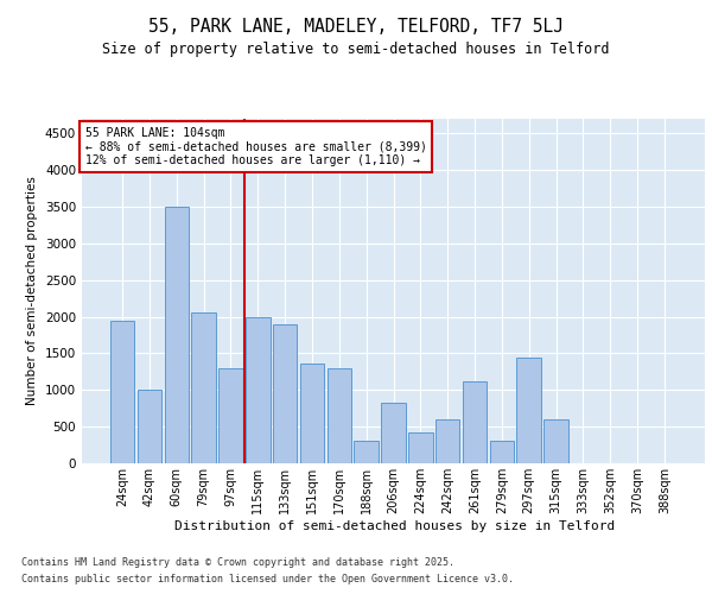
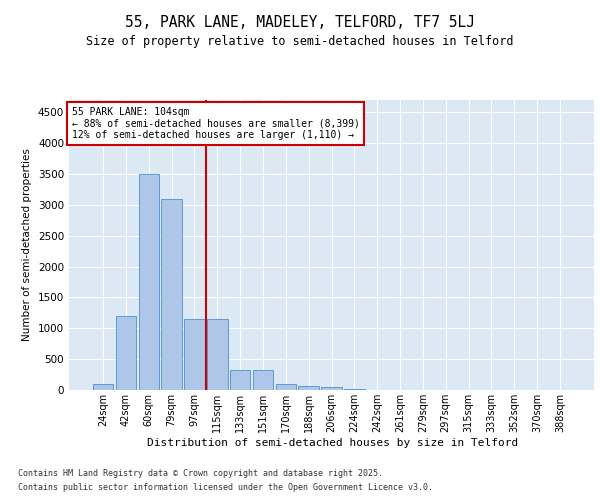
24sqm: 1940 -> 100
42sqm: 1000 -> 1200
79sqm: 2060 -> 3100
97sqm: 1300 -> 1150
115sqm: 2000 -> 1150
133sqm: 1900 -> 320
151sqm: 1360 -> 320
170sqm: 1300 -> 100
188sqm: 300 -> 60
206sqm: 820 -> 50
224sqm: 420 -> 10
242sqm: 600 -> 0
261sqm: 1120 -> 0
279sqm: 300 -> 0
297sqm: 1440 -> 0
315sqm: 600 -> 0
